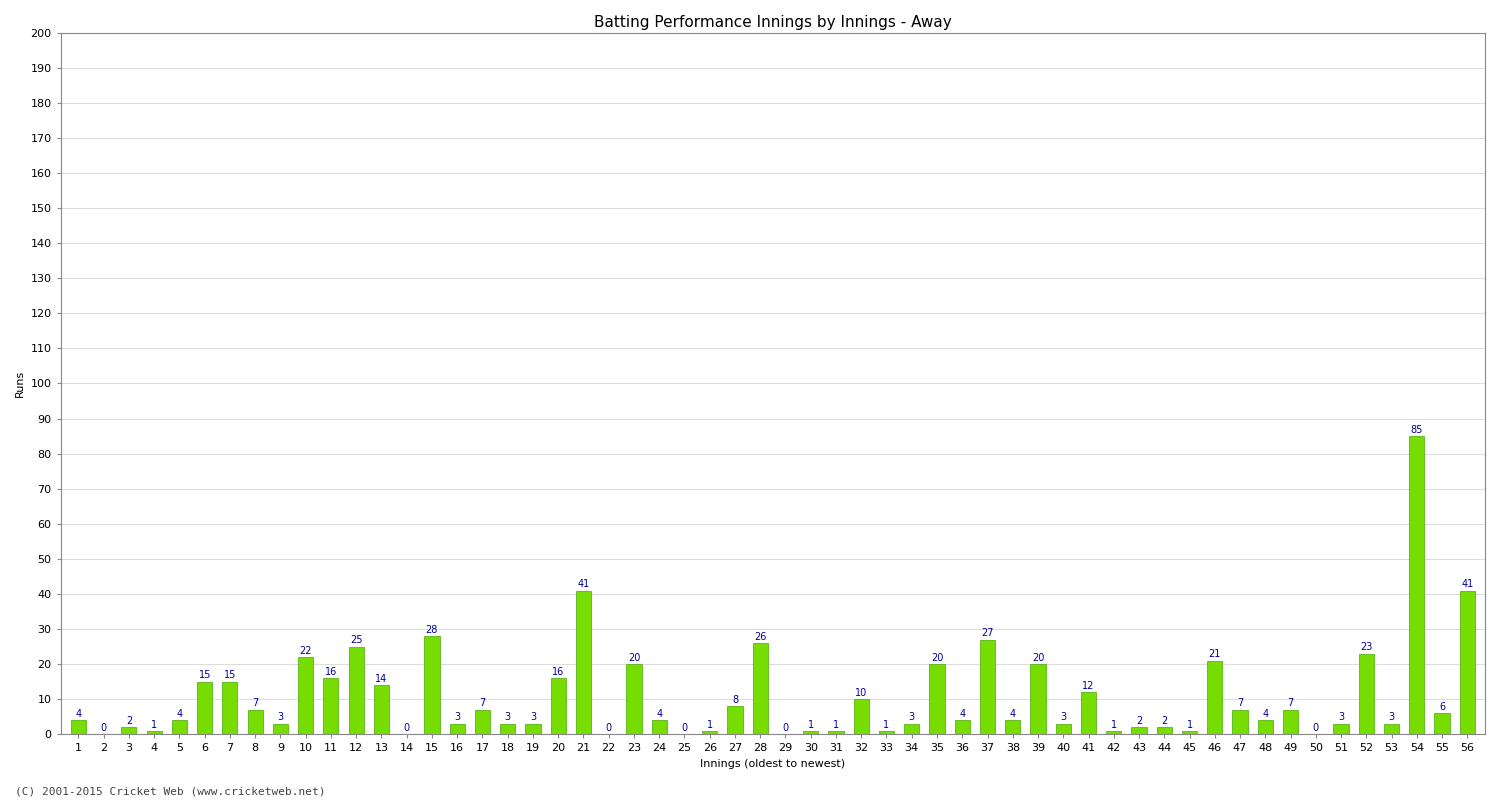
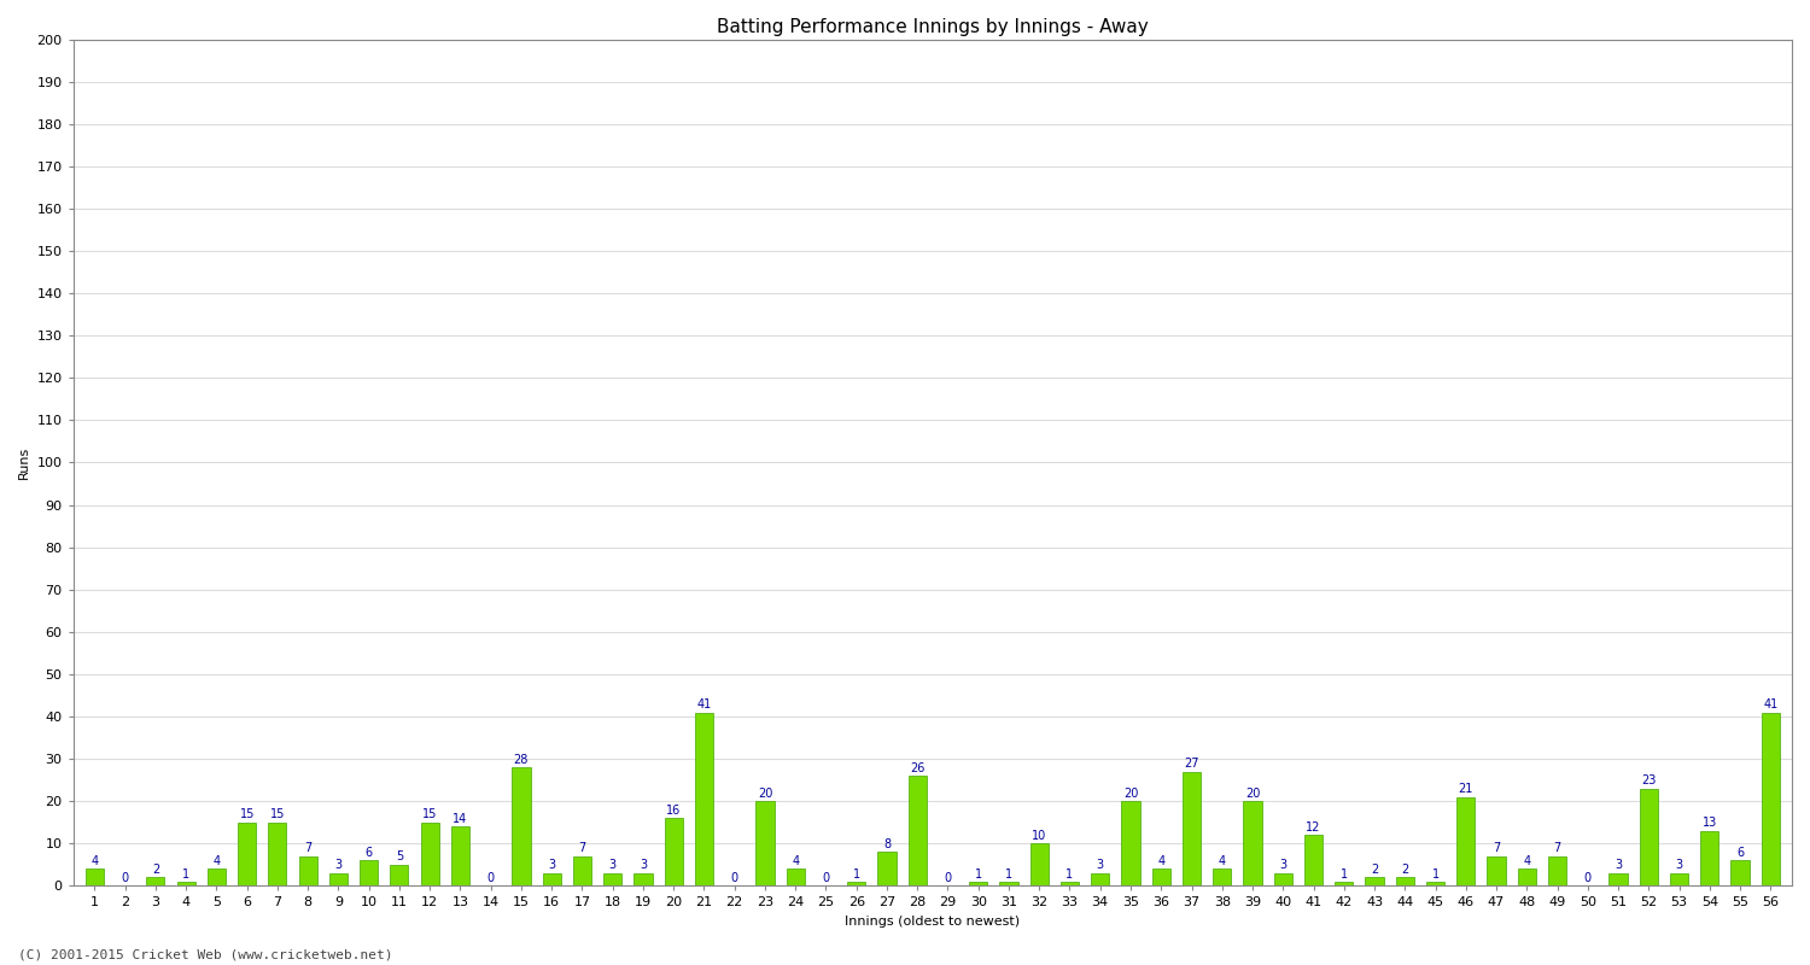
10: 22 -> 6
11: 16 -> 5
12: 25 -> 15
54: 85 -> 13
